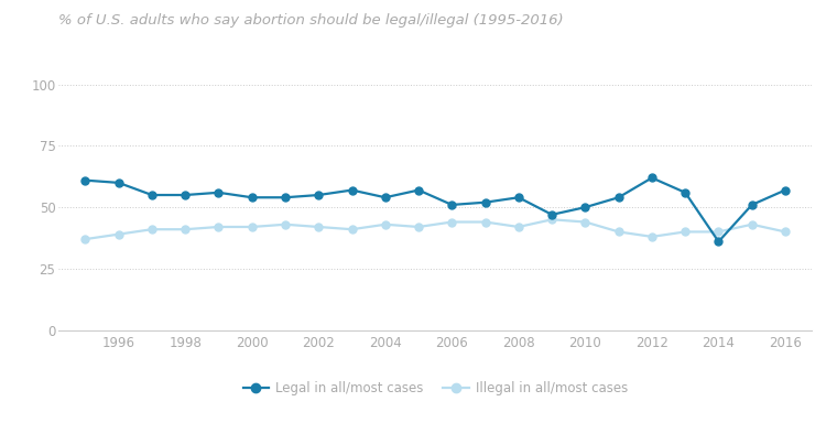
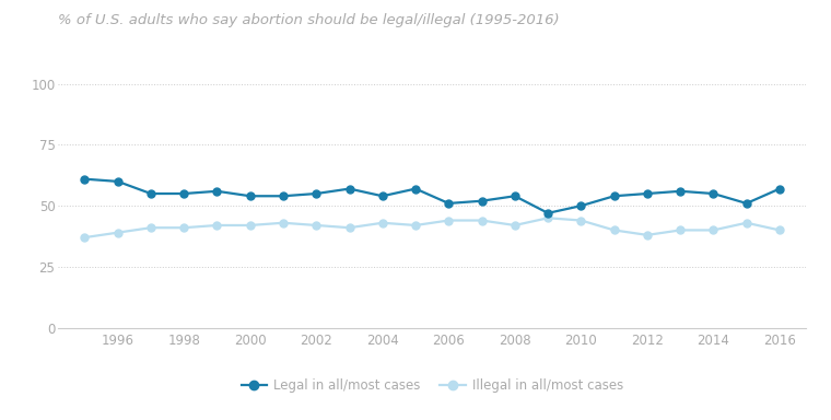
Legal in all/most cases/2012: 62 -> 55
Legal in all/most cases/2014: 36 -> 55
